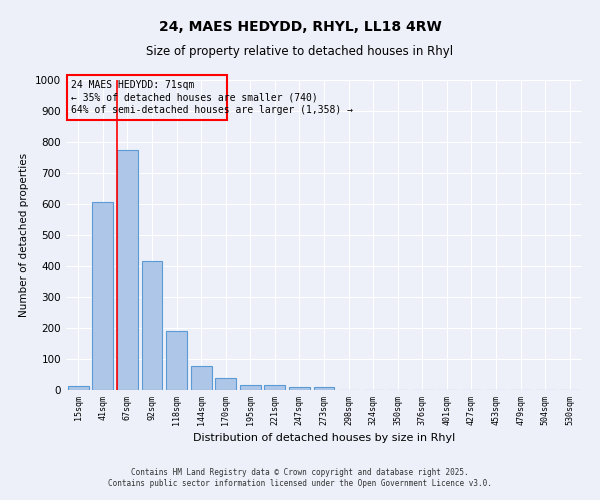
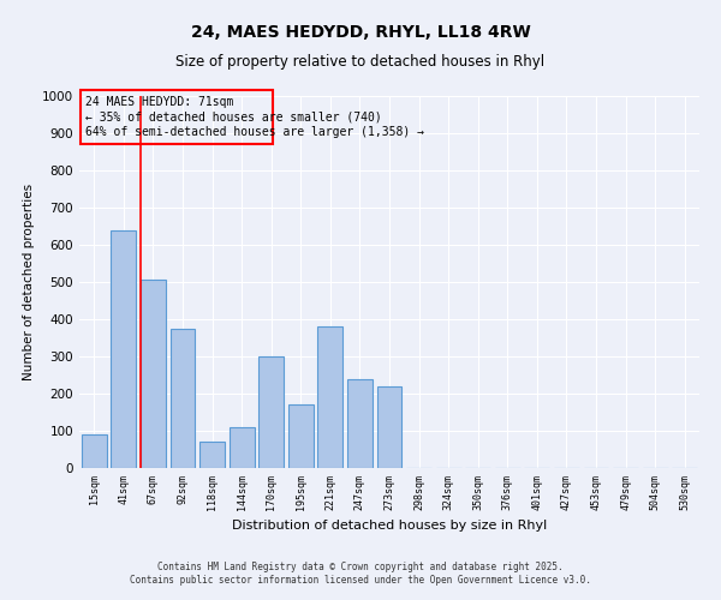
15sqm: 12 -> 90
41sqm: 605 -> 640
67sqm: 775 -> 505
92sqm: 415 -> 375
118sqm: 190 -> 70
144sqm: 78 -> 110
170sqm: 40 -> 300
195sqm: 17 -> 170
221sqm: 16 -> 380
247sqm: 10 -> 240
273sqm: 10 -> 220
